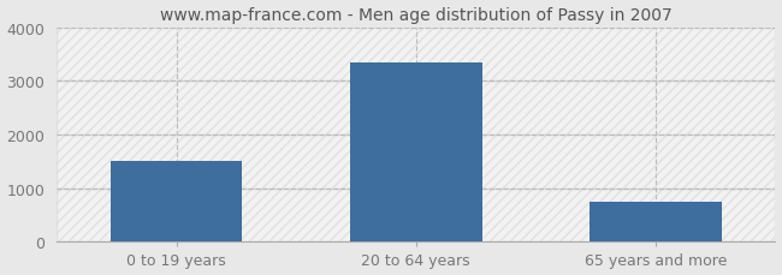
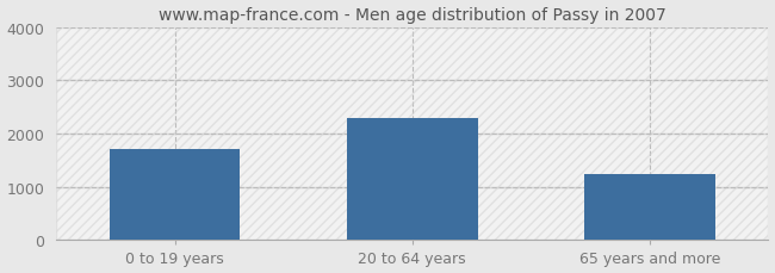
0 to 19 years: 1510 -> 1700
20 to 64 years: 3340 -> 2300
65 years and more: 740 -> 1250
